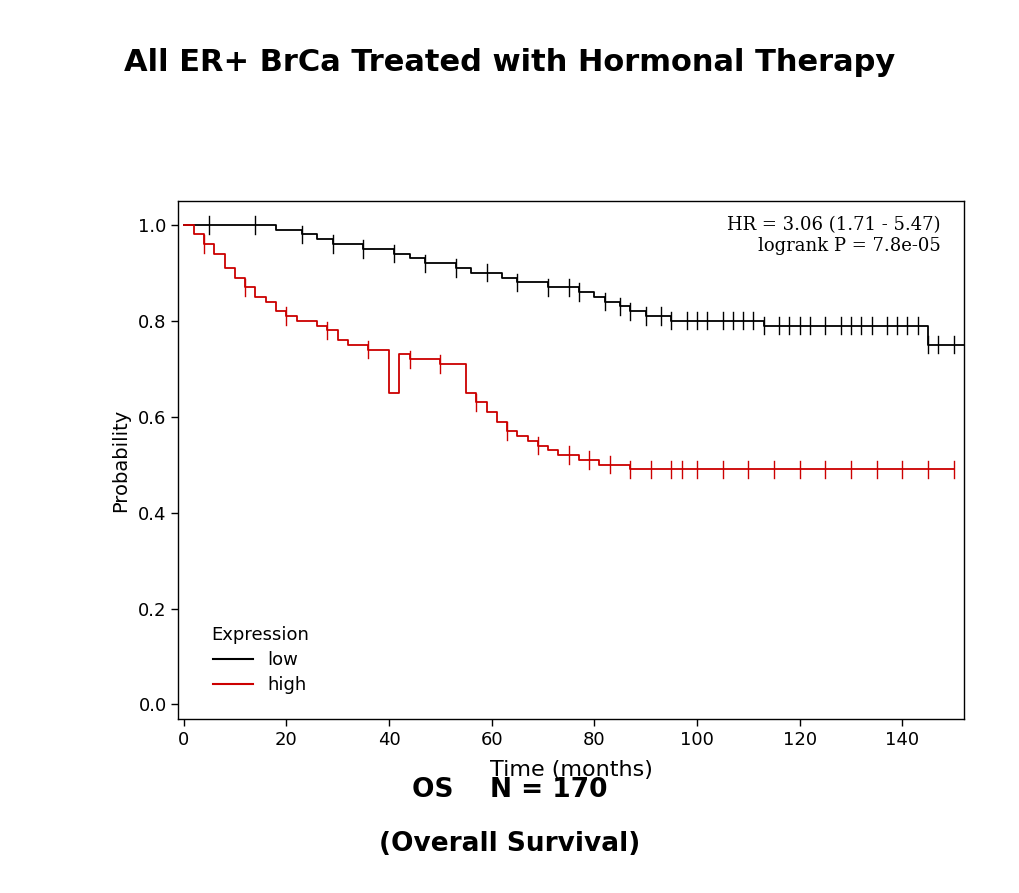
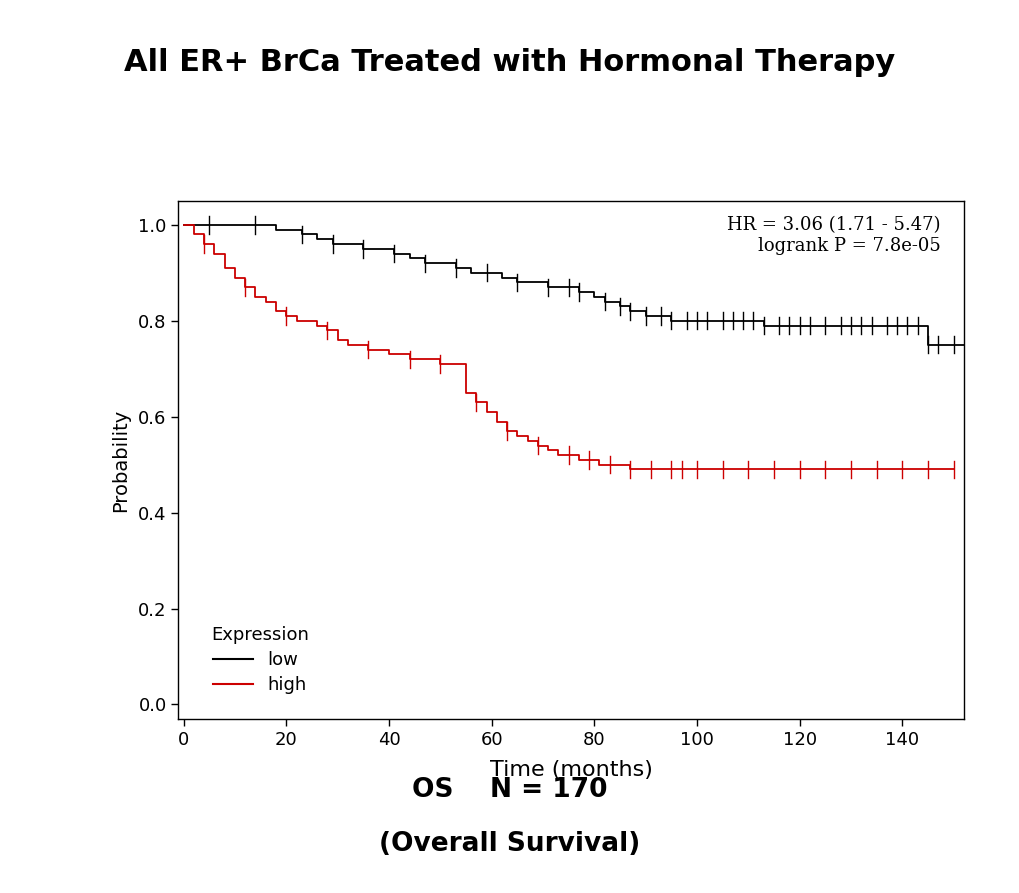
high/40: 0.65 -> 0.73
